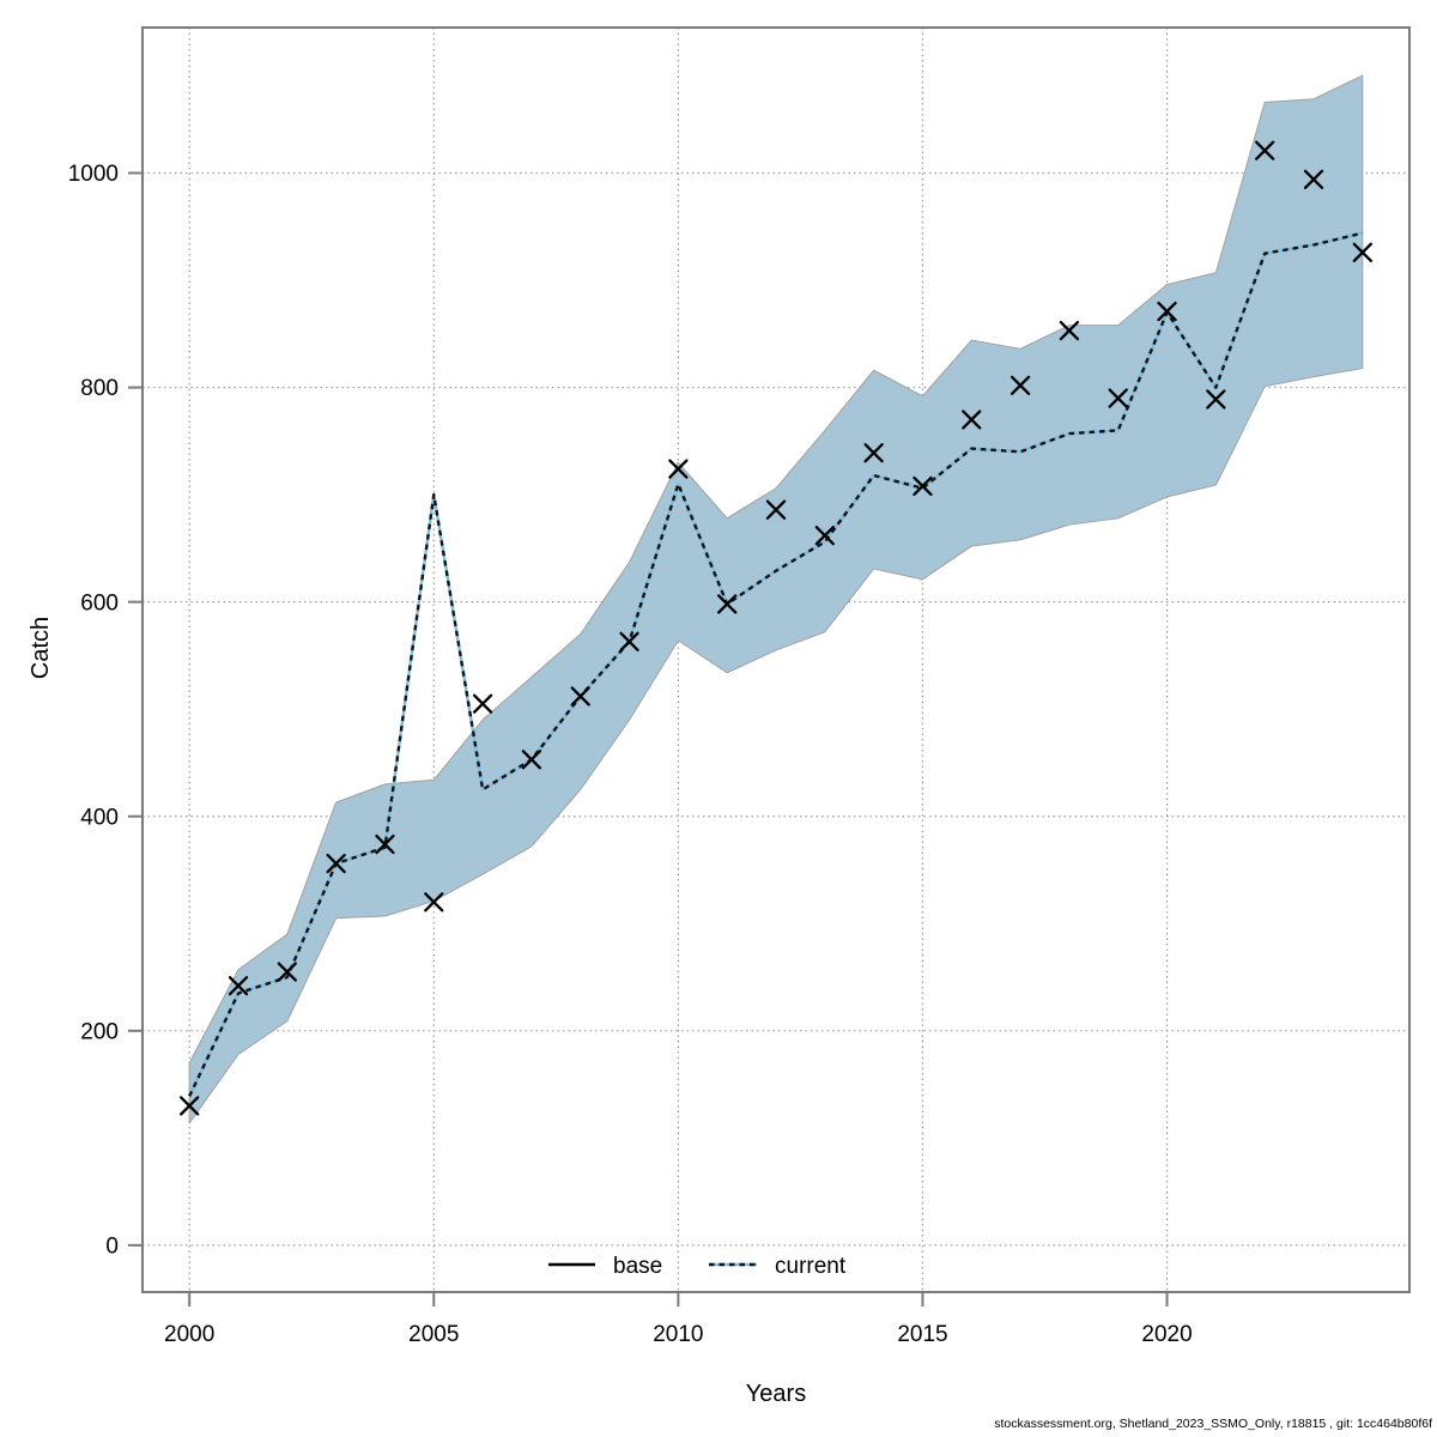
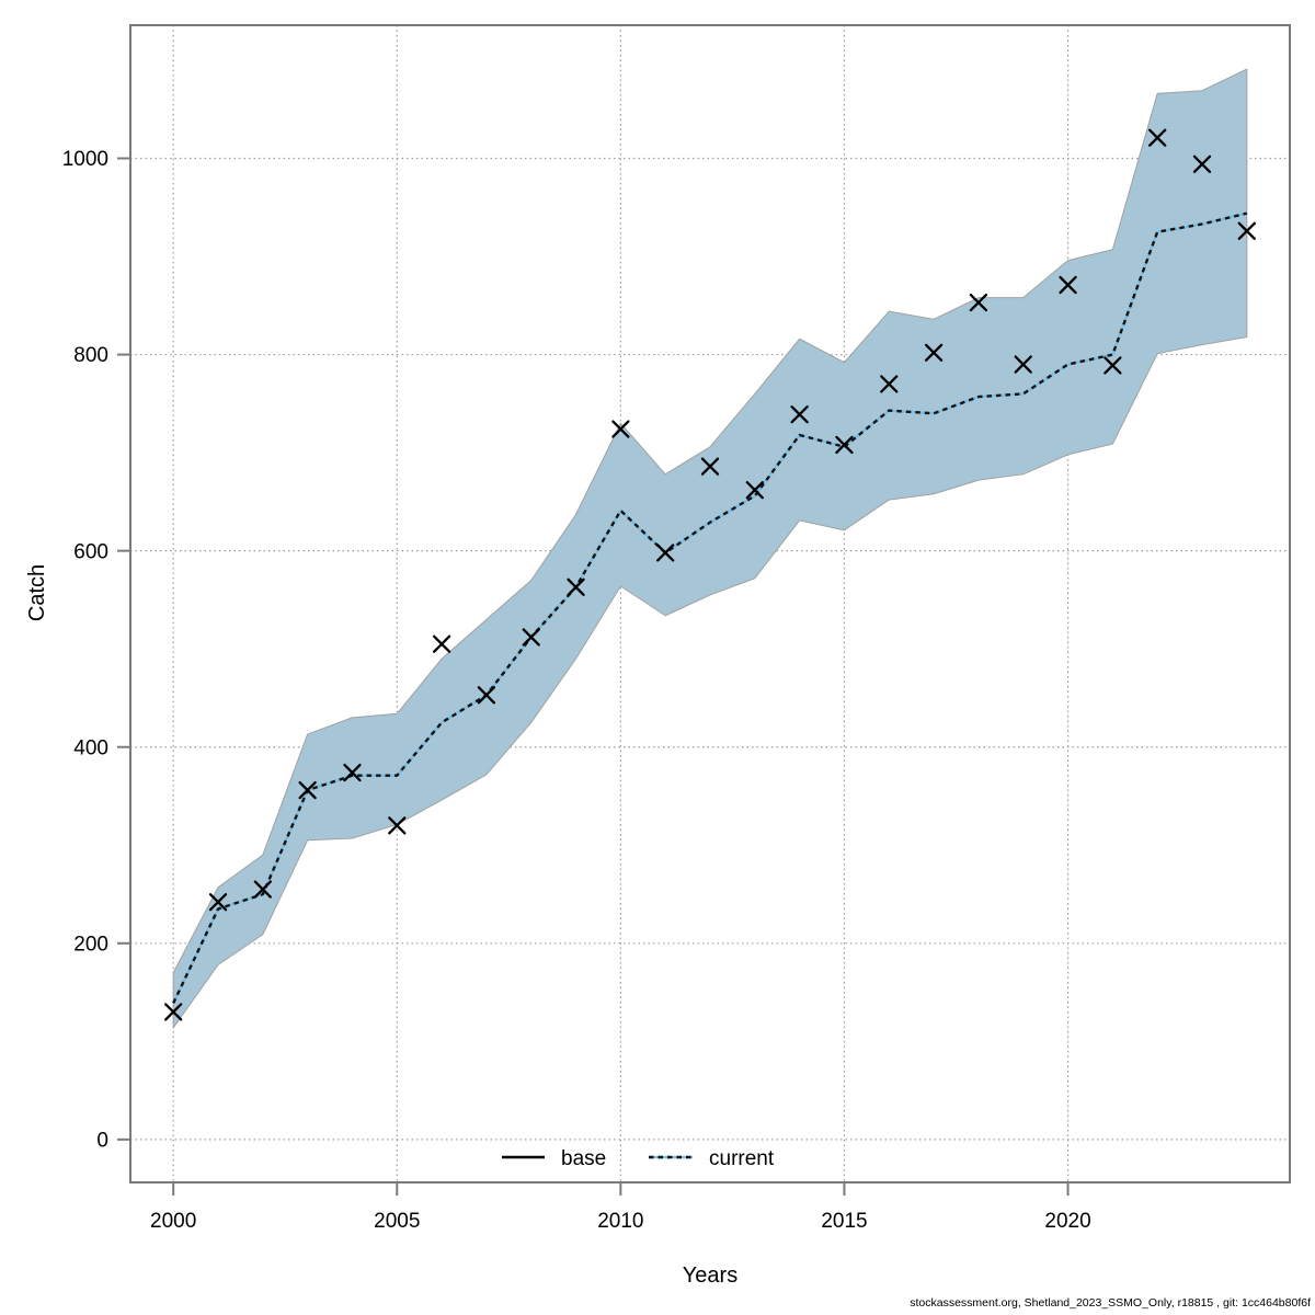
current/2005: 700 -> 370
current/2010: 710 -> 640
current/2020: 870 -> 790
